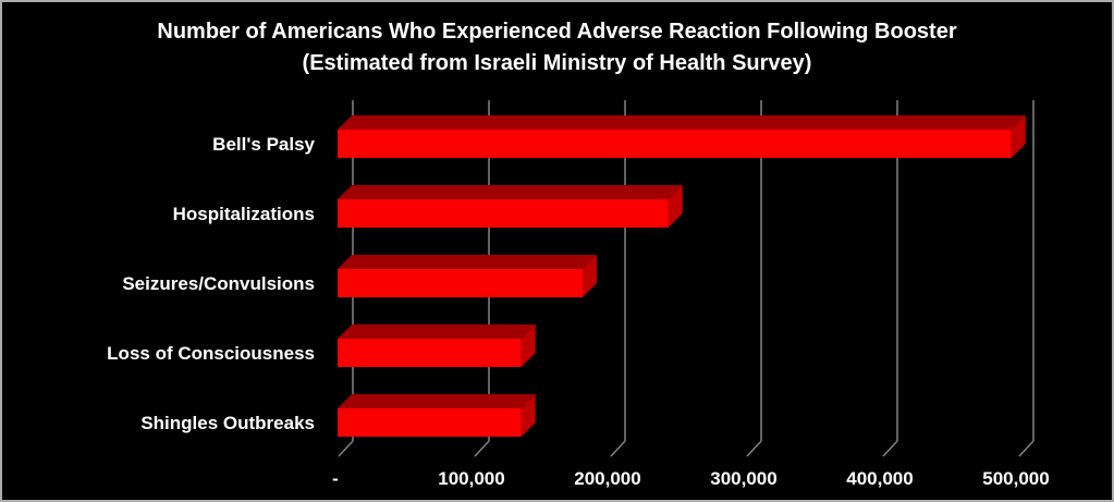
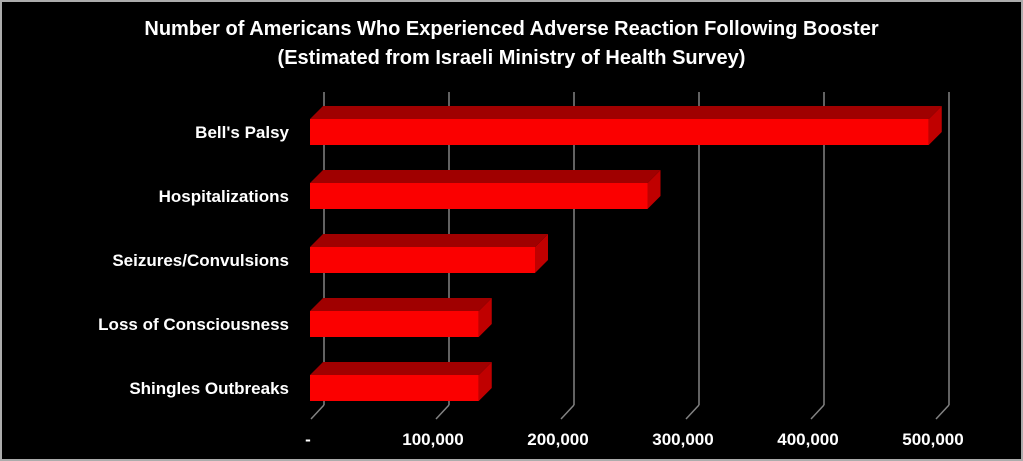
Hospitalizations: 243000 -> 270000
